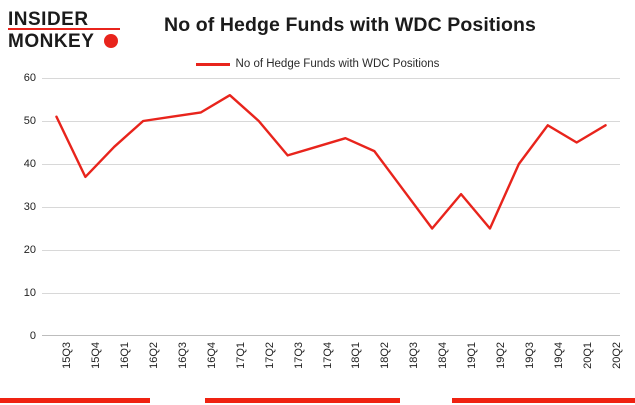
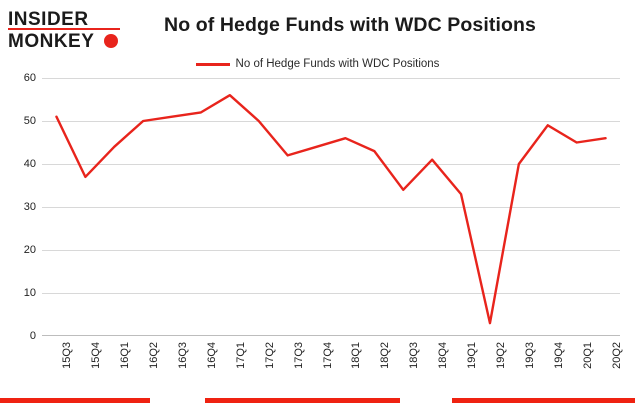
18Q4: 25 -> 41
19Q2: 25 -> 3
20Q2: 49 -> 46
